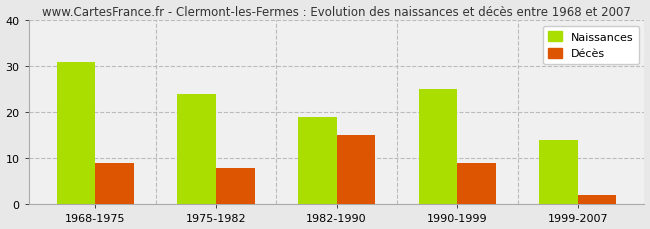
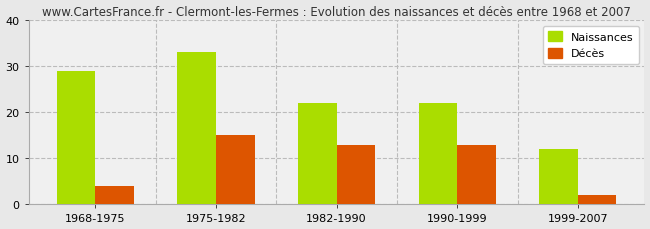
Naissances/1968-1975: 31 -> 29
Décès/1968-1975: 9 -> 4
Naissances/1975-1982: 24 -> 33
Décès/1975-1982: 8 -> 15
Naissances/1982-1990: 19 -> 22
Décès/1982-1990: 15 -> 13
Naissances/1990-1999: 25 -> 22
Décès/1990-1999: 9 -> 13
Naissances/1999-2007: 14 -> 12
